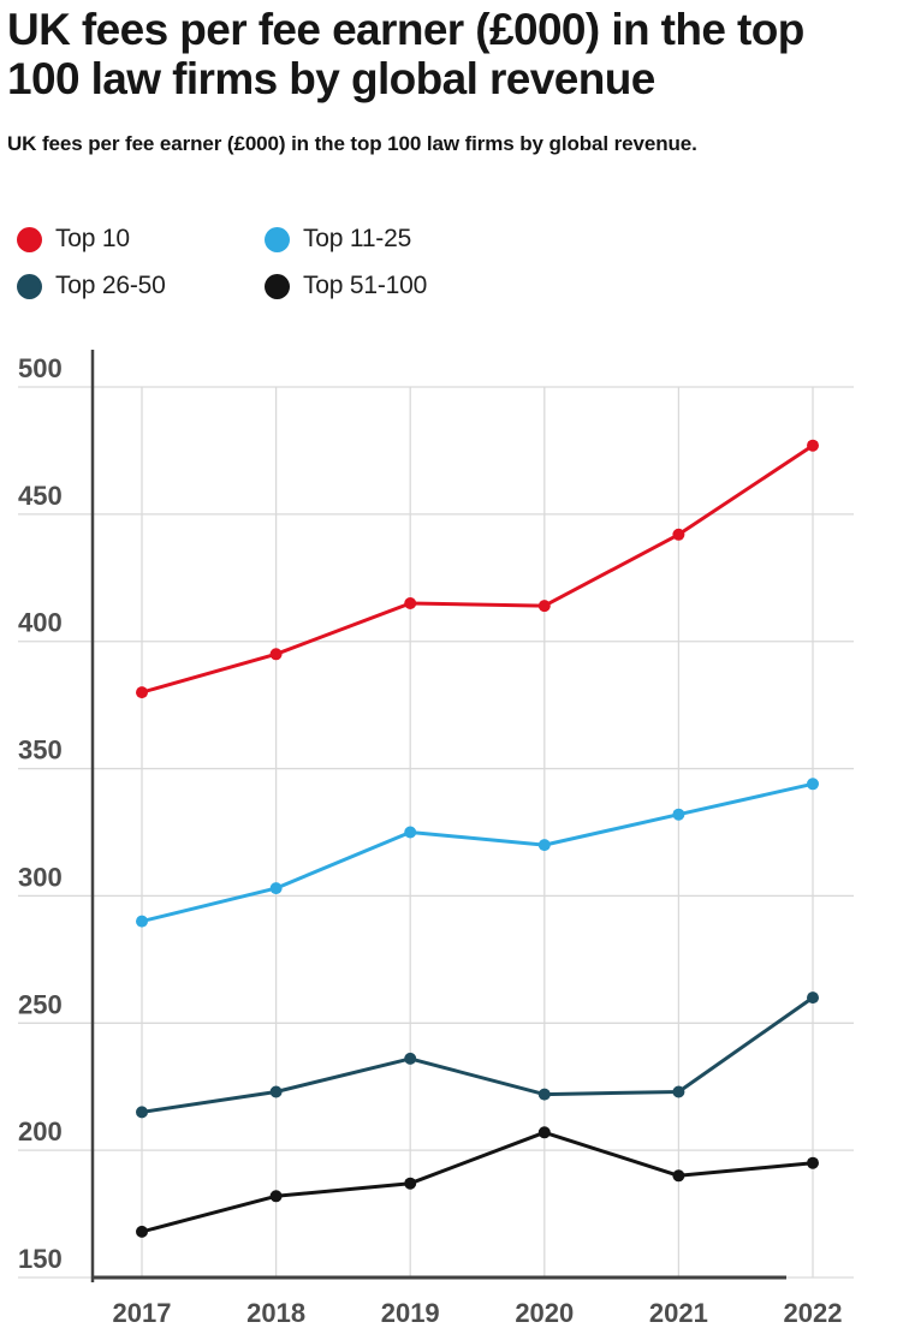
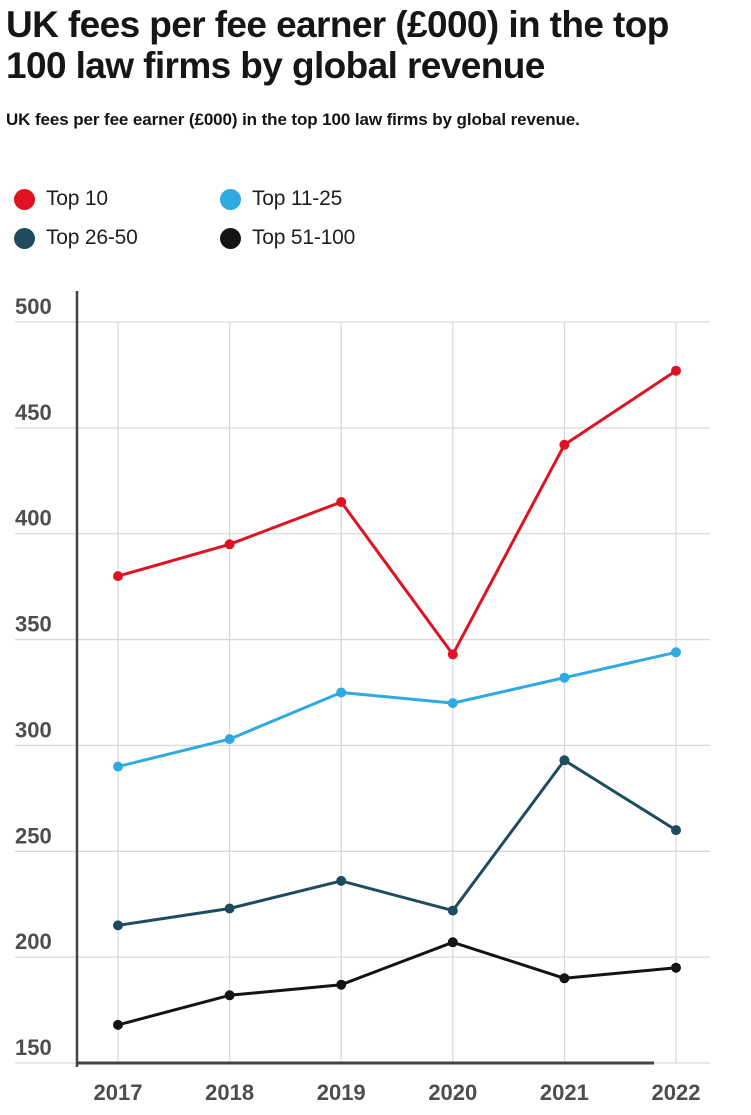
Top 10/2020: 414 -> 343
Top 26-50/2021: 223 -> 293
